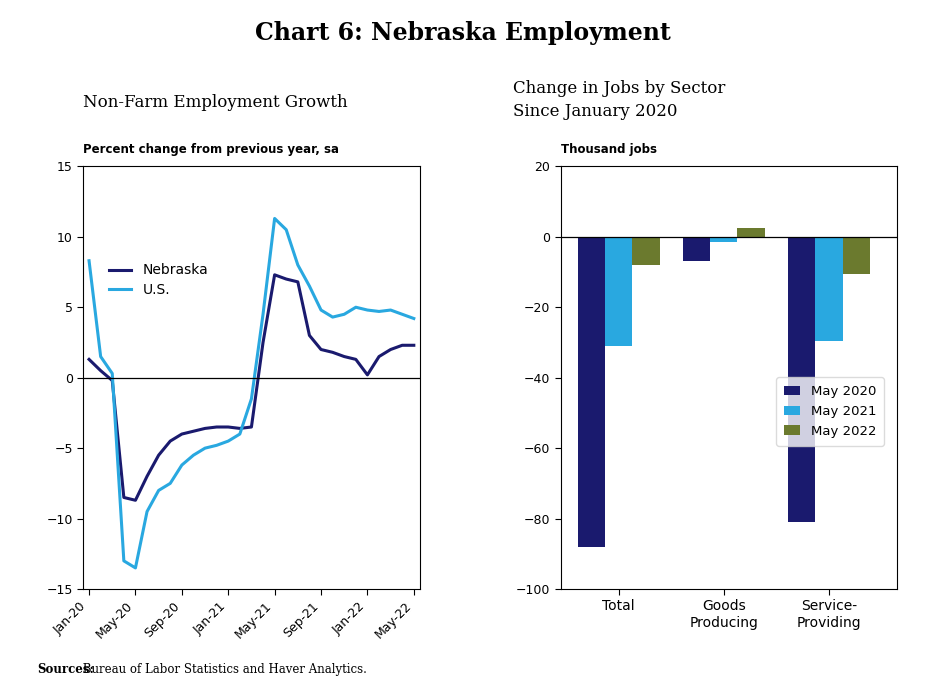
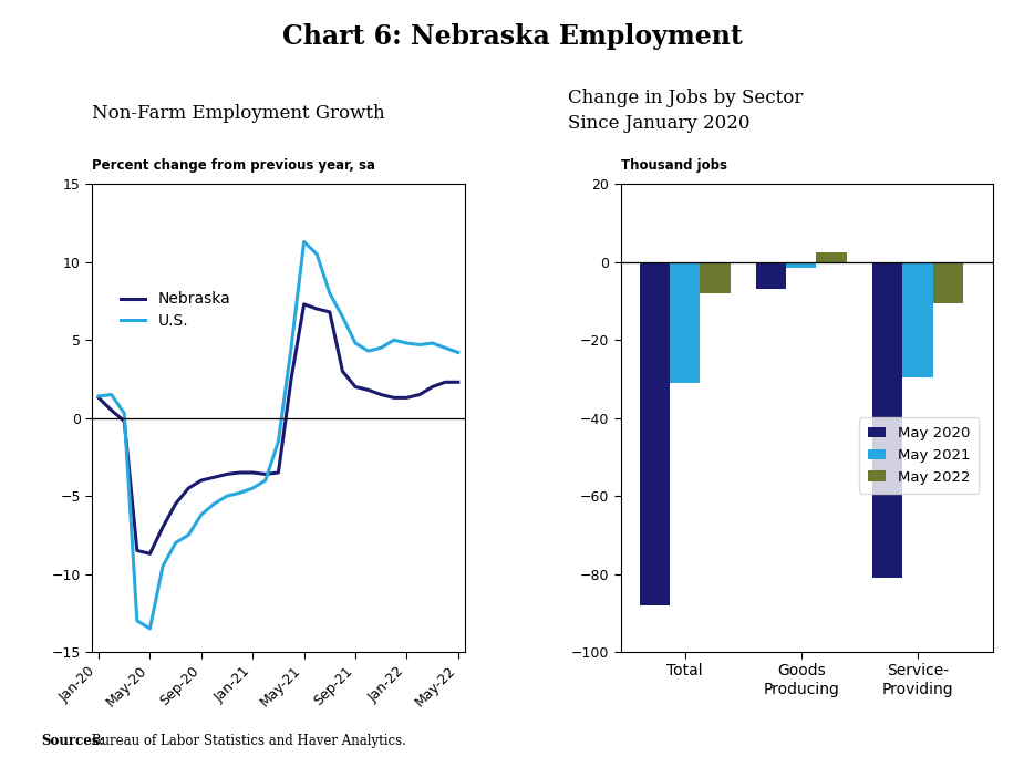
U.S./Jan-20: 8.3 -> 1.4
Nebraska/Jan-22: 0.2 -> 1.3
